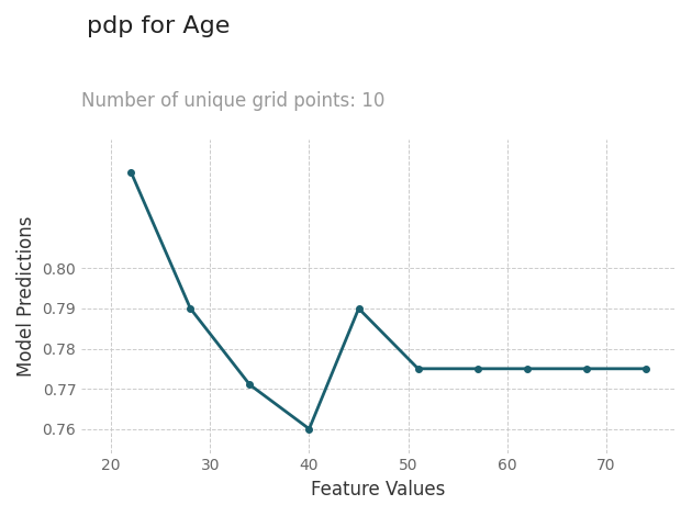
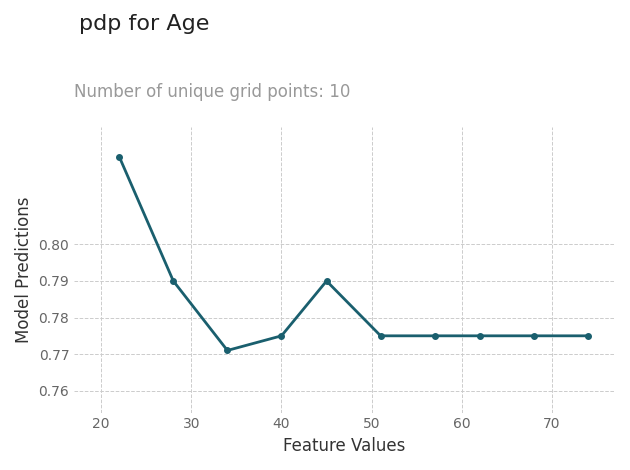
40: 0.760 -> 0.775
